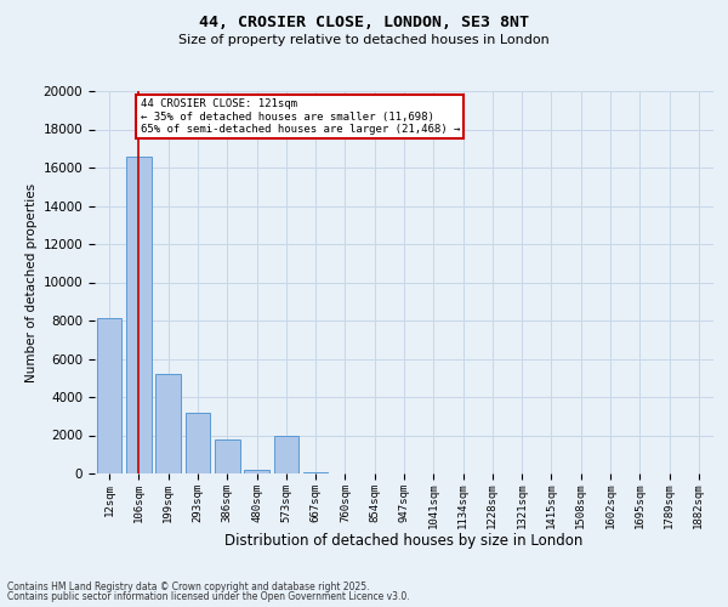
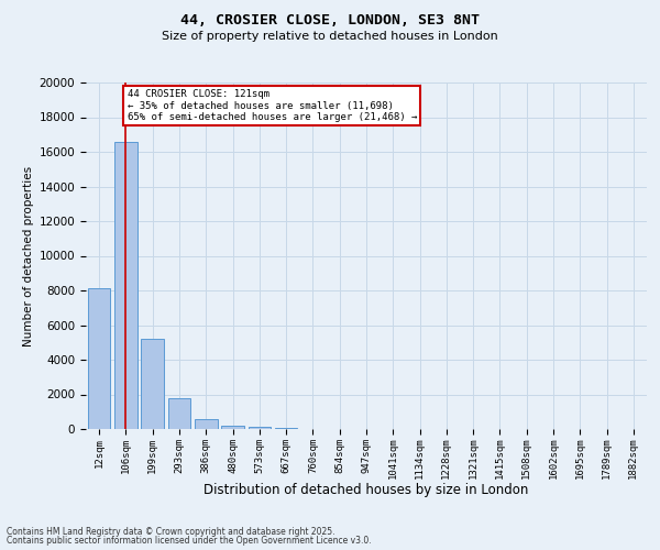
293sqm: 3200 -> 1800
386sqm: 1800 -> 600
573sqm: 2000 -> 100
